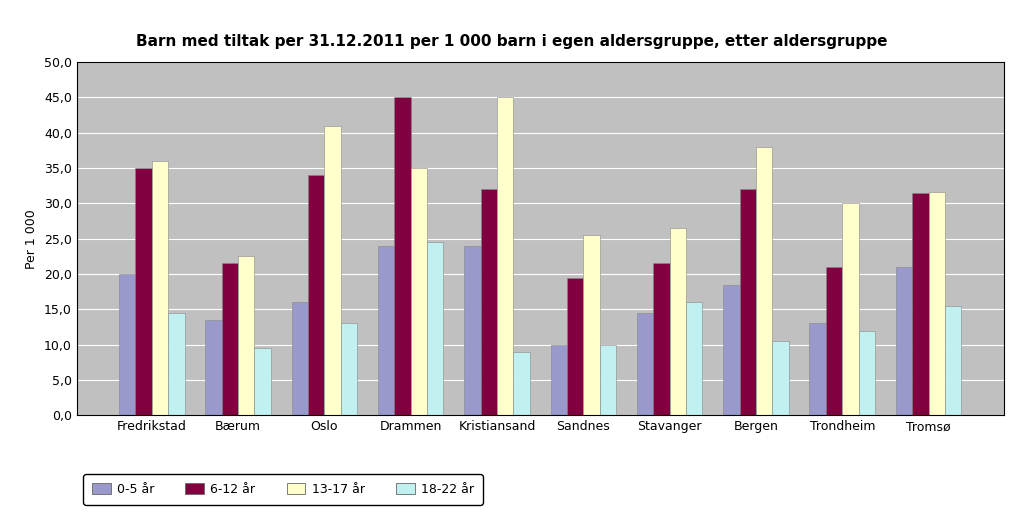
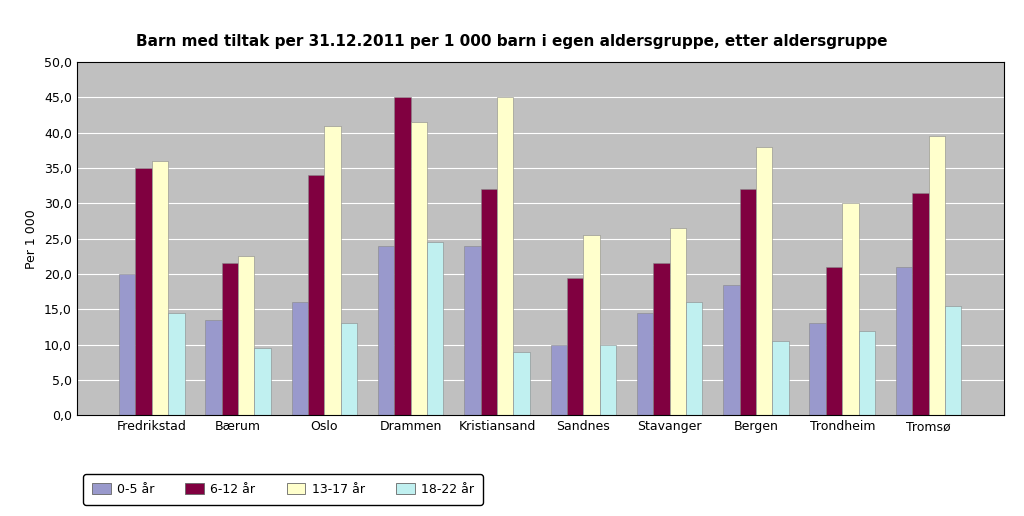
13-17 år/Drammen: 35,0 -> 41,5
13-17 år/Tromsø: 31,6 -> 39,5
